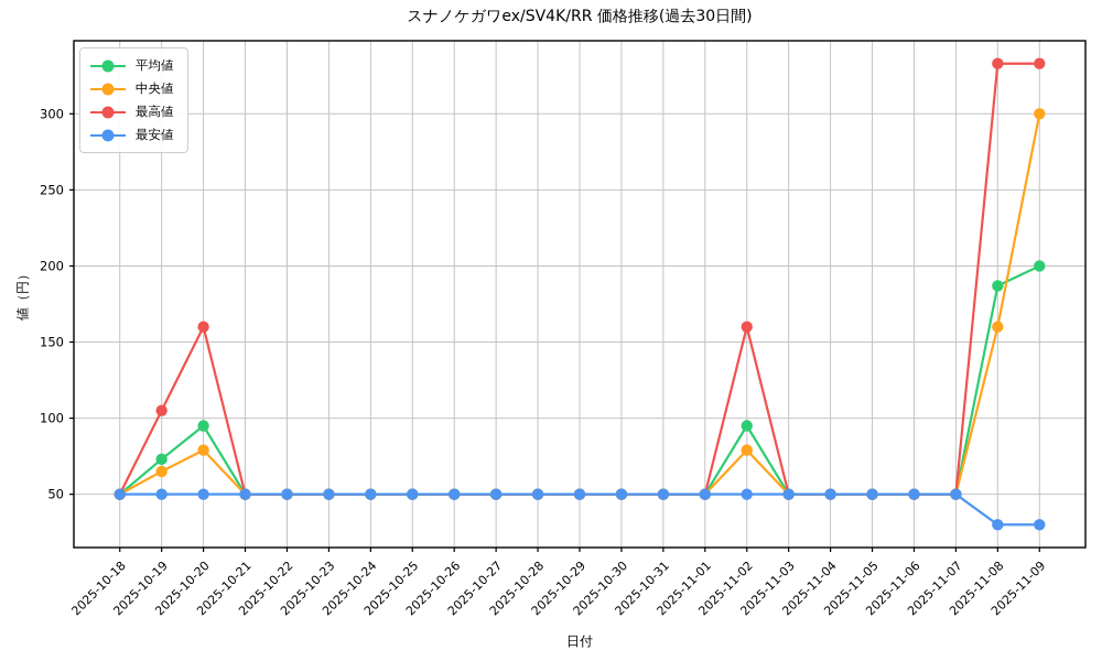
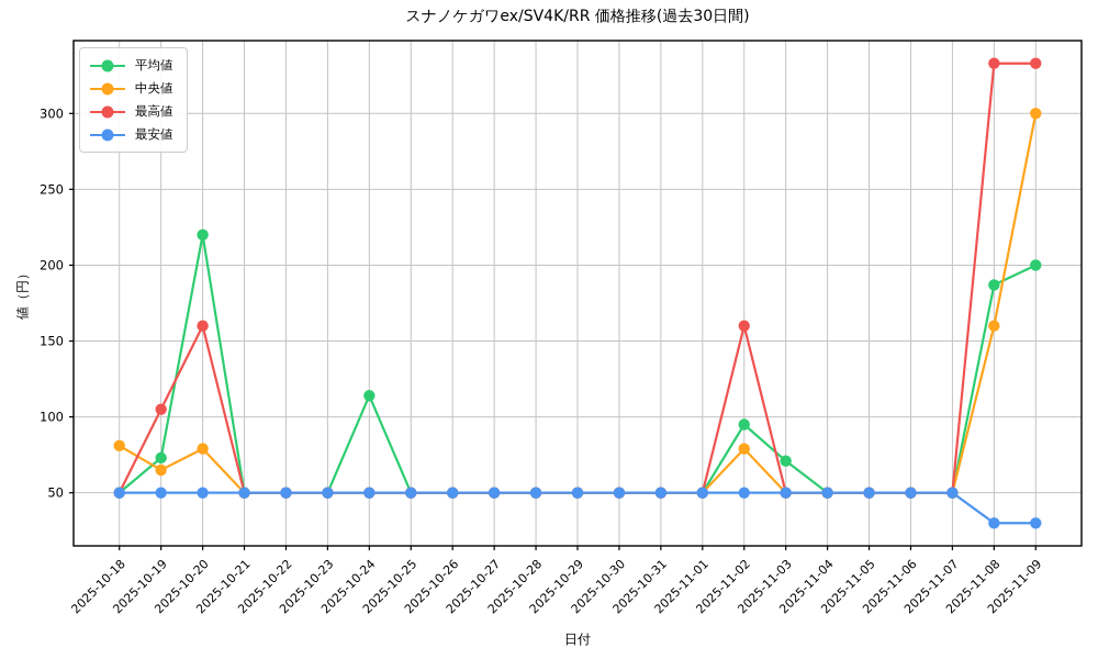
中央値/2025-10-18: 50 -> 81
平均値/2025-10-20: 95 -> 220
平均値/2025-10-24: 50 -> 114
平均値/2025-11-03: 50 -> 71
